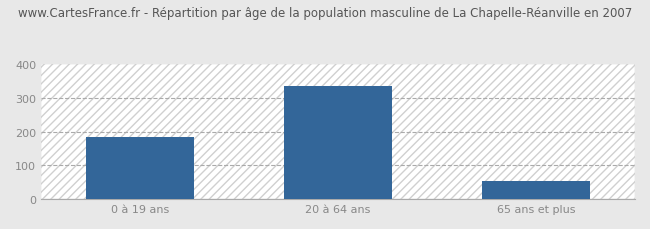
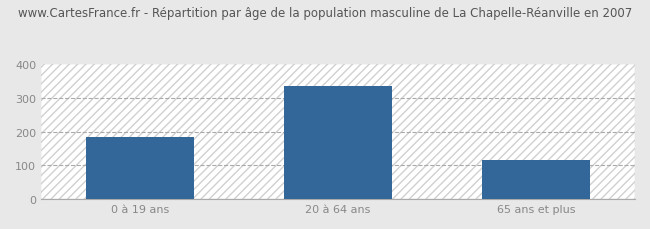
65 ans et plus: 53 -> 115
